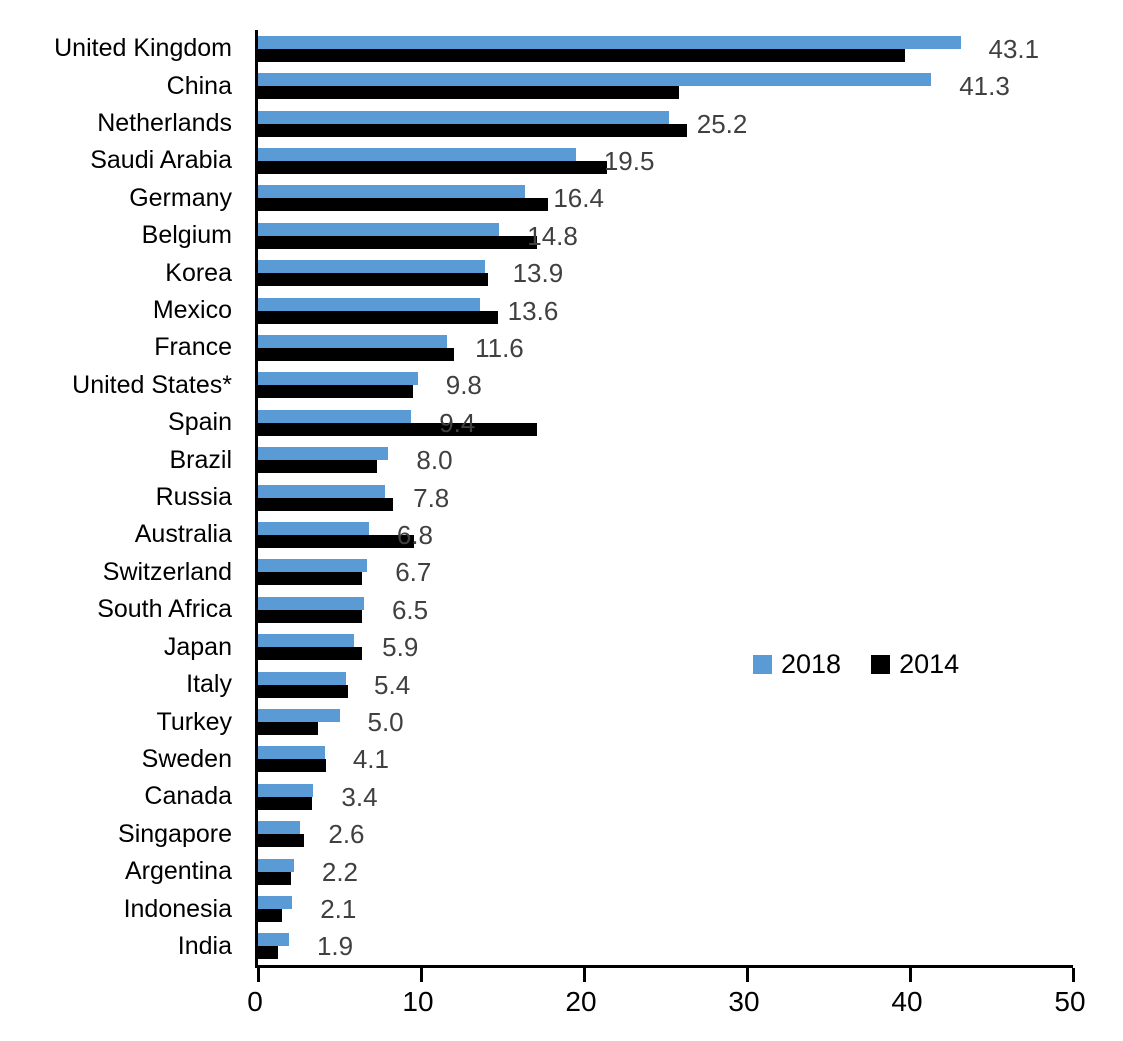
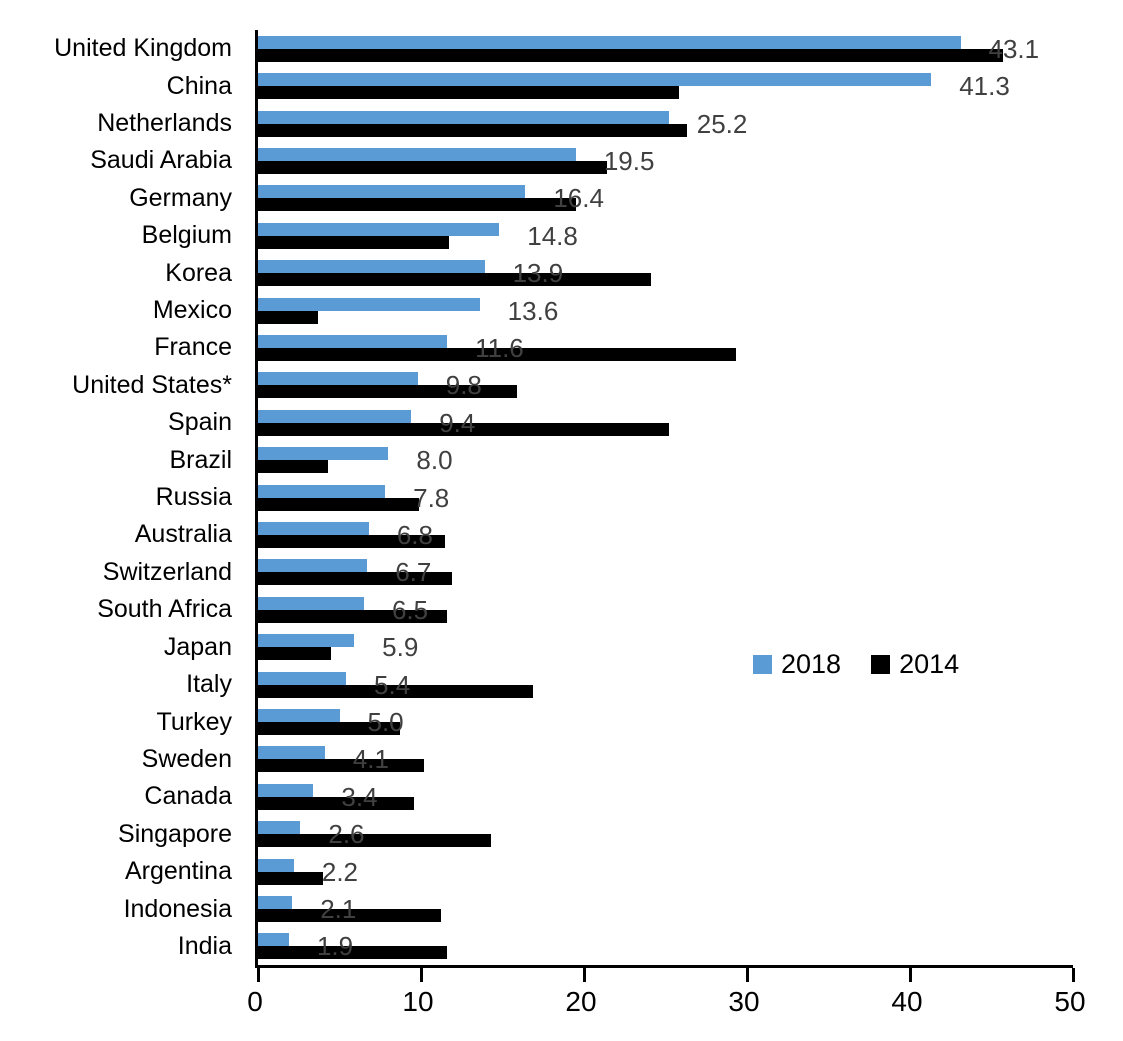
2014/United Kingdom: 39.7 -> 45.7
2014/Germany: 17.8 -> 19.5
2014/Belgium: 17.1 -> 11.7
2014/Korea: 14.1 -> 24.1
2014/Mexico: 14.7 -> 3.7
2014/France: 12.0 -> 29.3
2014/United States*: 9.5 -> 15.9
2014/Spain: 17.1 -> 25.2
2014/Brazil: 7.3 -> 4.3
2014/Russia: 8.3 -> 9.9
2014/Australia: 9.6 -> 11.5
2014/Switzerland: 6.4 -> 11.9
2014/South Africa: 6.4 -> 11.6
2014/Japan: 6.4 -> 4.5
2014/Italy: 5.5 -> 16.9
2014/Turkey: 3.7 -> 8.7
2014/Sweden: 4.2 -> 10.2
2014/Canada: 3.3 -> 9.6
2014/Singapore: 2.8 -> 14.3
2014/Argentina: 2.0 -> 4.0
2014/Indonesia: 1.5 -> 11.2
2014/India: 1.2 -> 11.6
